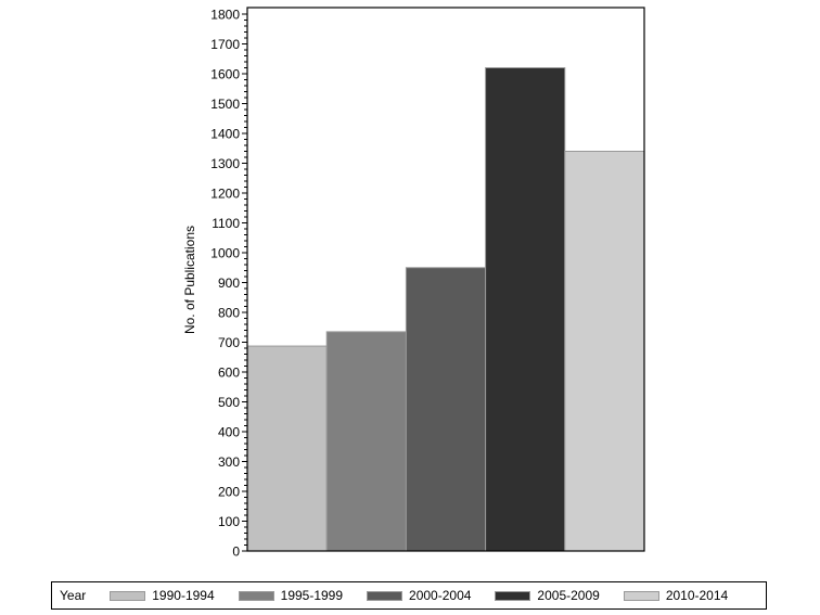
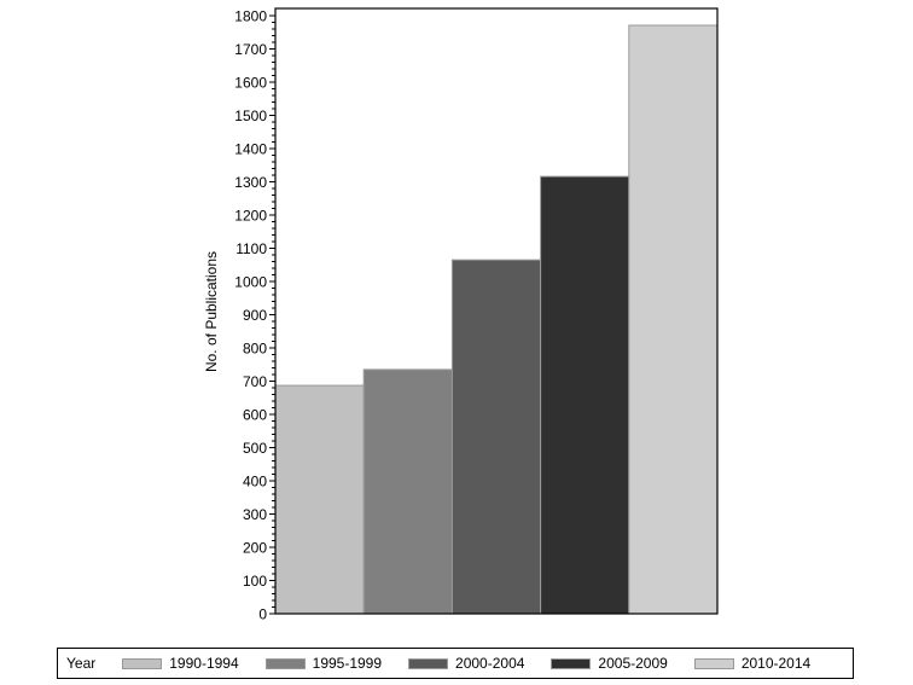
2000-2004: 950 -> 1060
2005-2009: 1620 -> 1320
2010-2014: 1340 -> 1770
